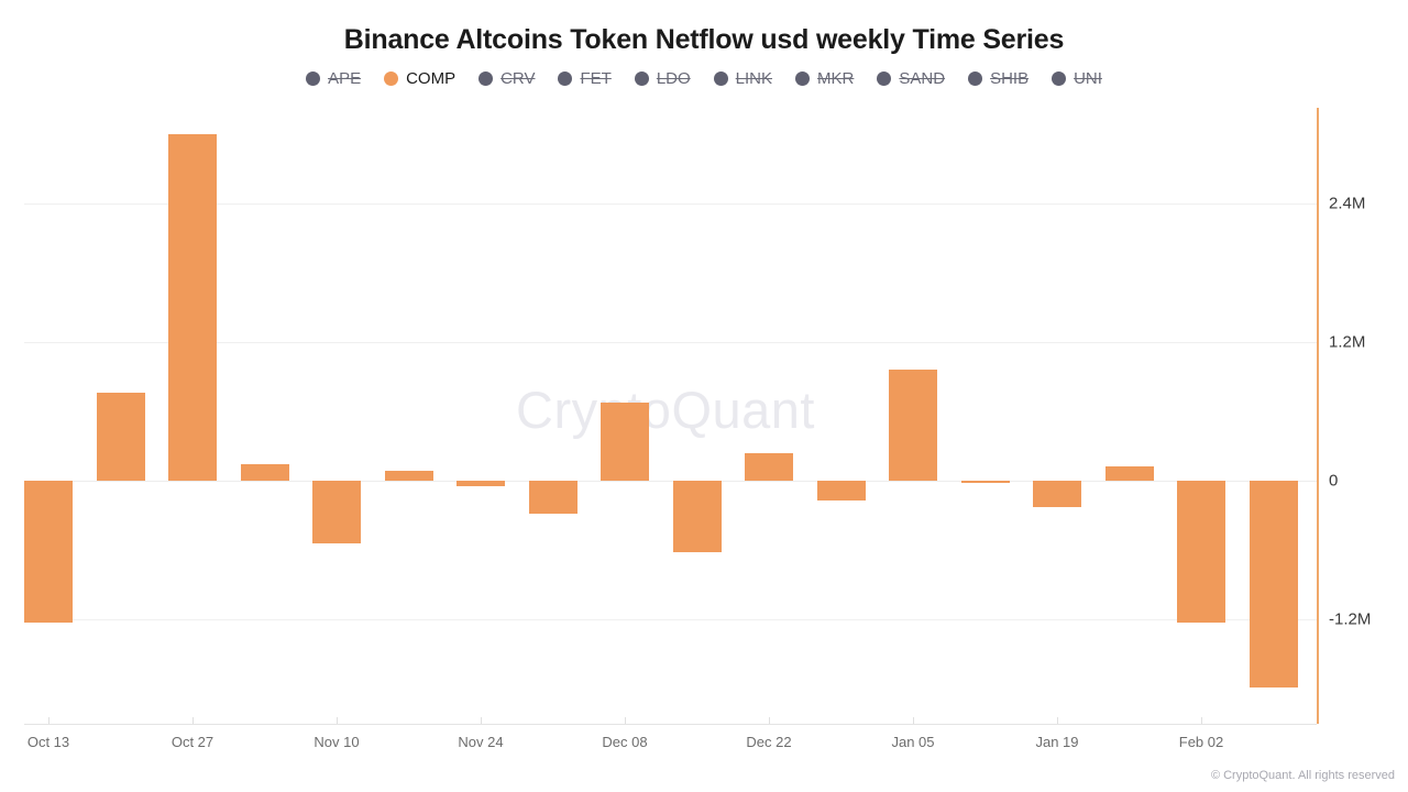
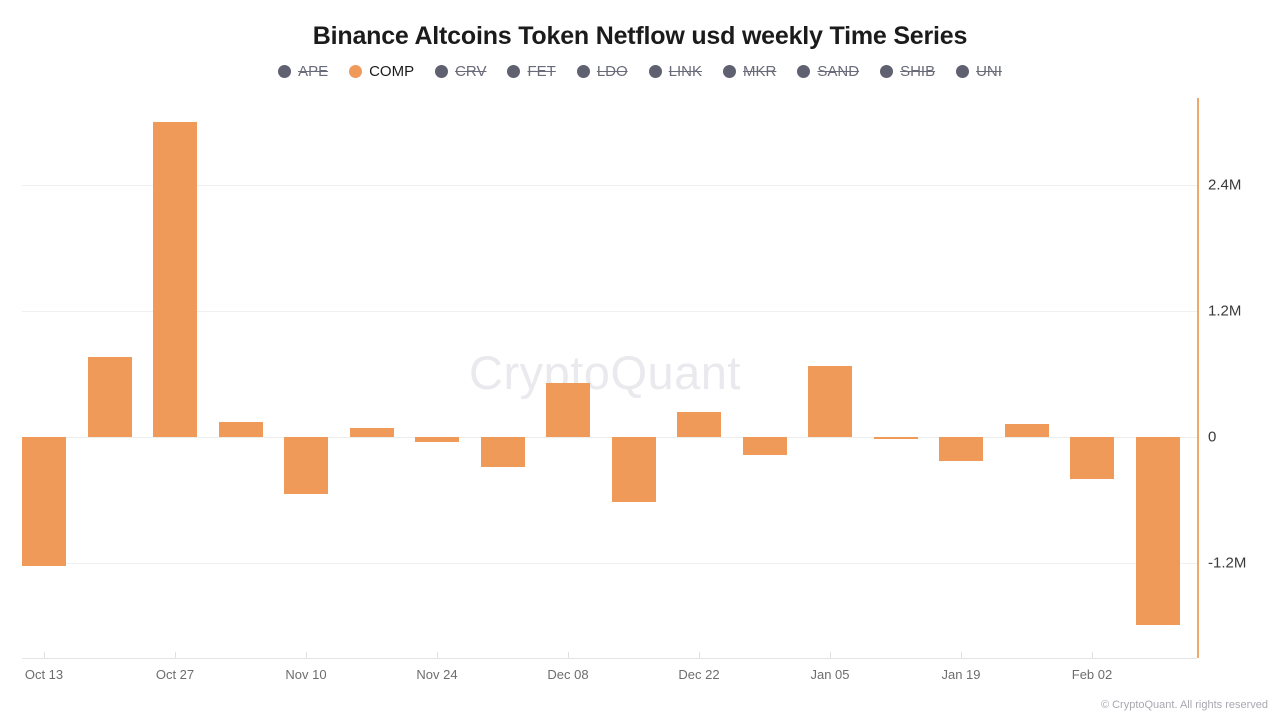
Dec 08: 0.68M -> 0.51M
Jan 05: 0.96M -> 0.68M
Feb 02: -1.23M -> -0.40M
